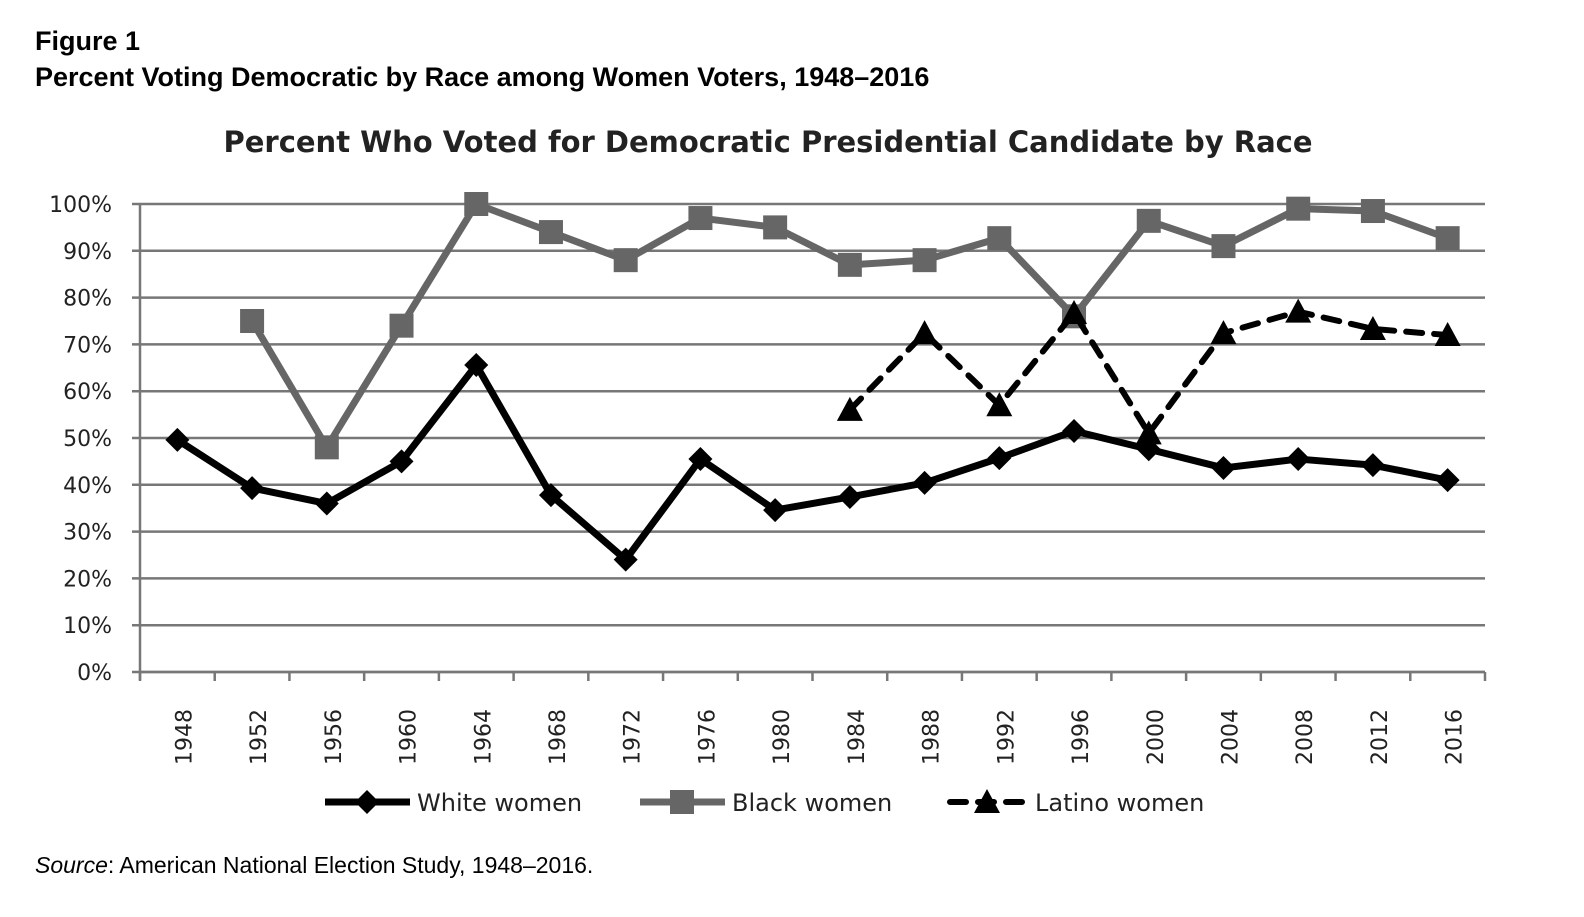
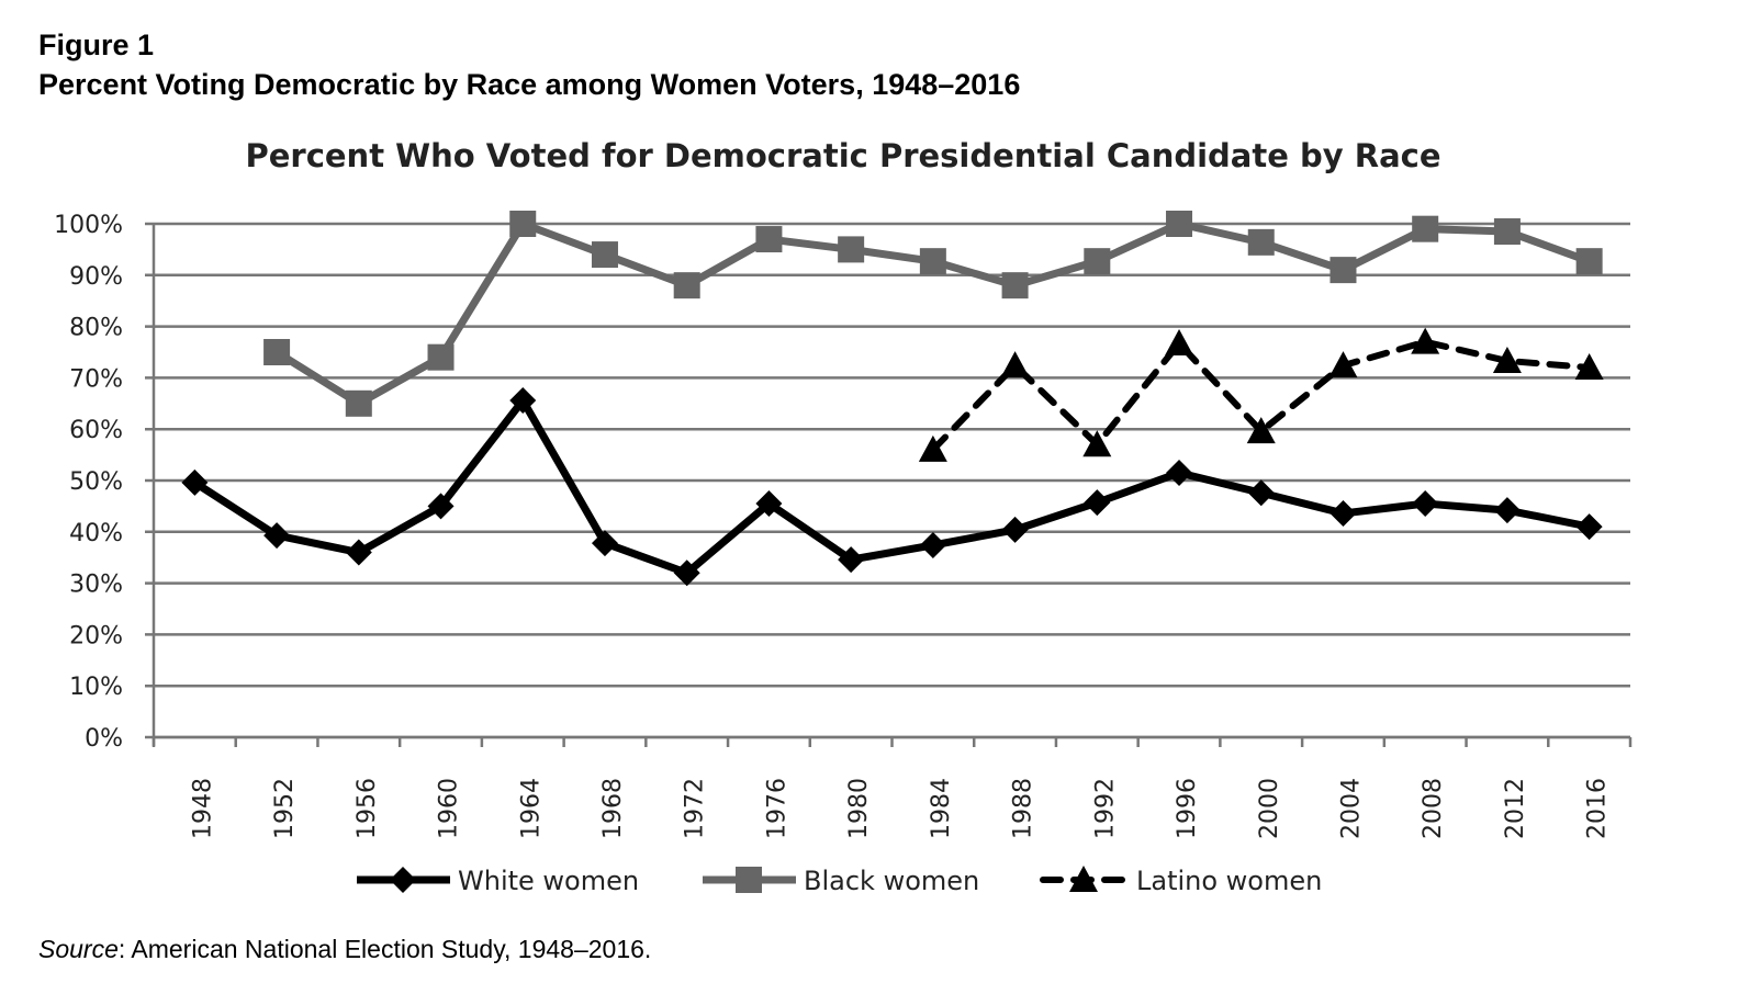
Black women/1956: 48% -> 65%
White women/1972: 24% -> 32%
Black women/1984: 87% -> 93%
Black women/1996: 76% -> 100%
Latino women/2000: 51% -> 60%
